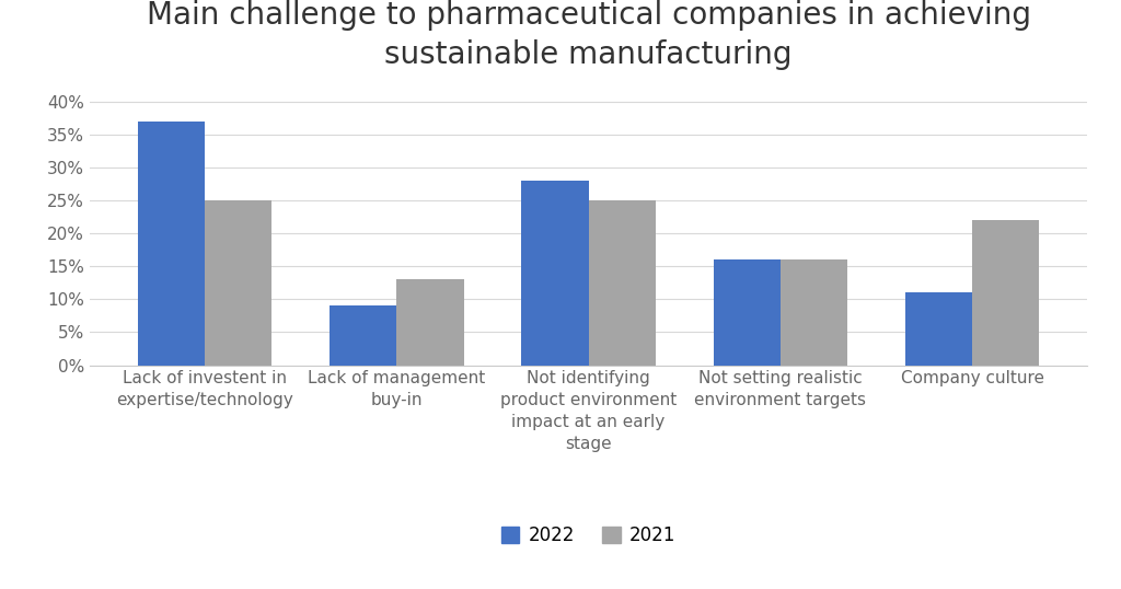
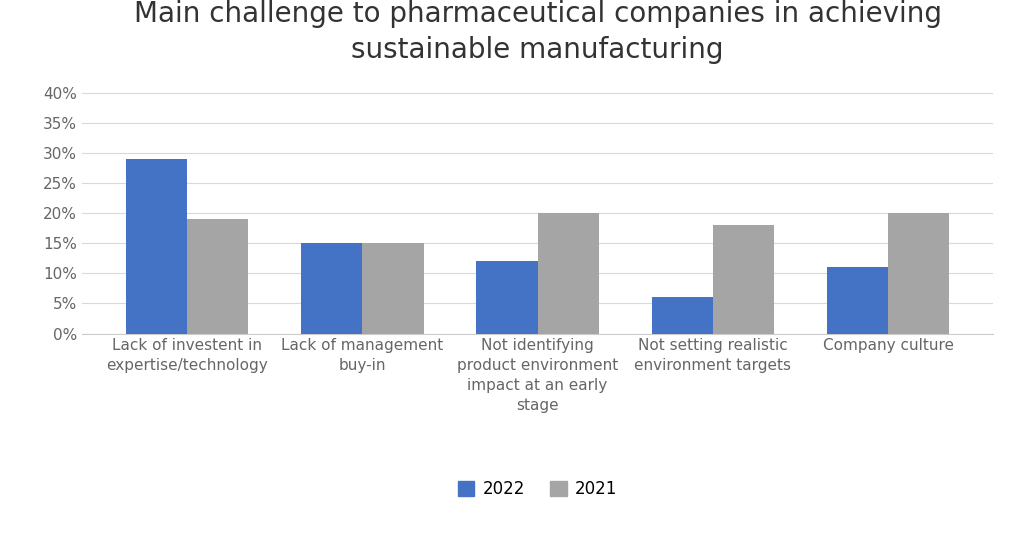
2022/Lack of investent in expertise/technology: 37% -> 29%
2021/Lack of investent in expertise/technology: 25% -> 19%
2022/Lack of management buy-in: 9% -> 15%
2021/Lack of management buy-in: 13% -> 15%
2022/Not identifying product environment impact at an early stage: 28% -> 12%
2021/Not identifying product environment impact at an early stage: 25% -> 20%
2022/Not setting realistic environment targets: 16% -> 6%
2021/Not setting realistic environment targets: 16% -> 18%
2021/Company culture: 22% -> 20%
